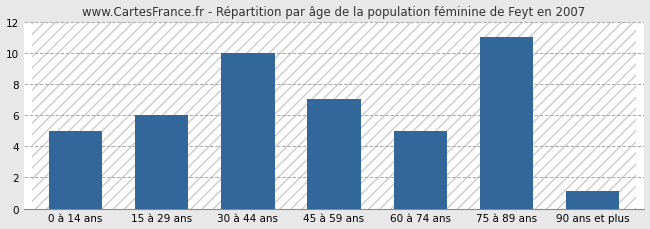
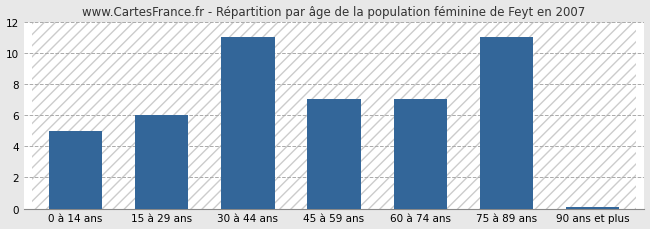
30 à 44 ans: 10.0 -> 11.0
60 à 74 ans: 5.0 -> 7.0
90 ans et plus: 1.1 -> 0.1
